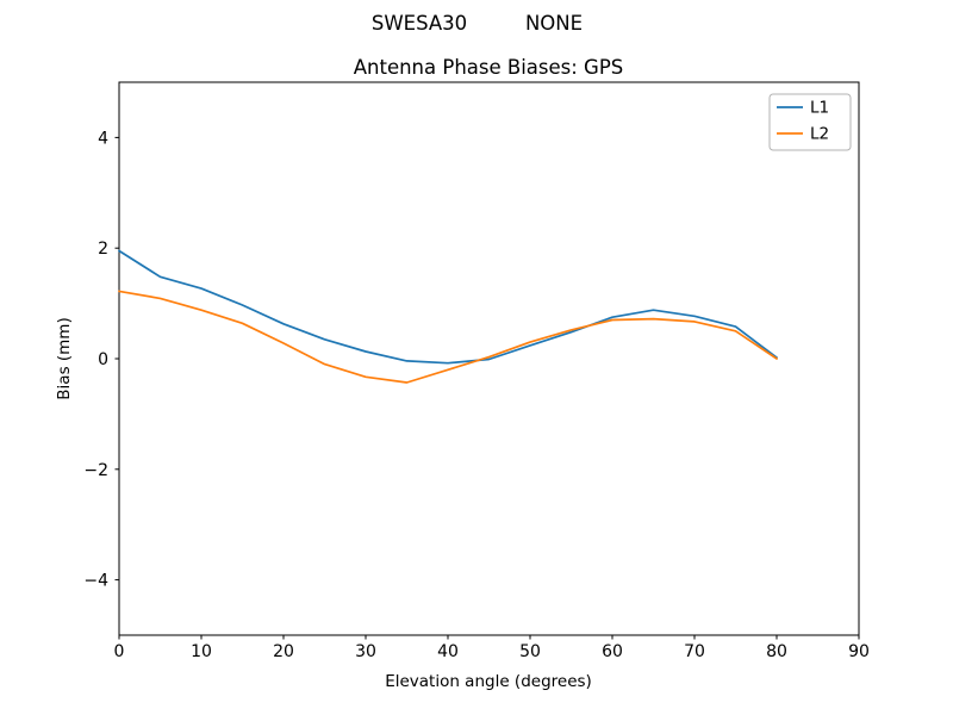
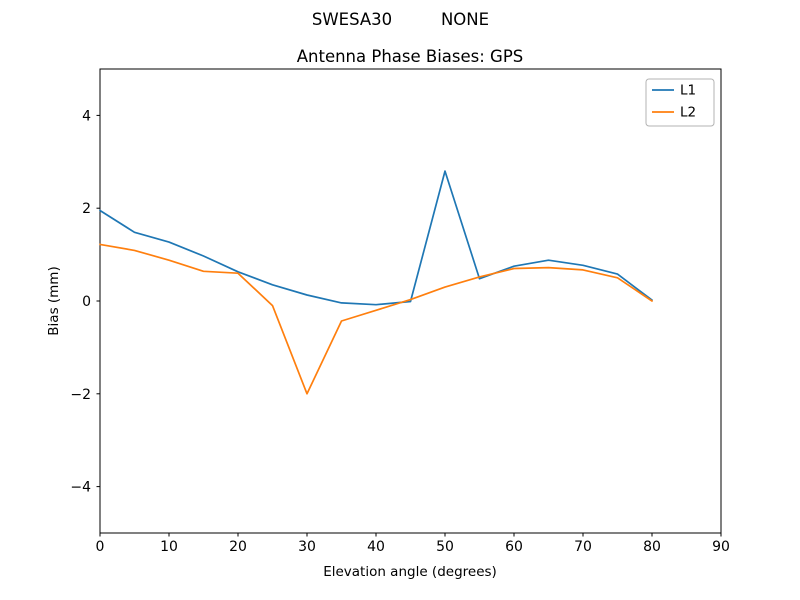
L2/20: 0.3 -> 0.6
L2/30: -0.3 -> -2.0
L1/50: 0.2 -> 2.8
